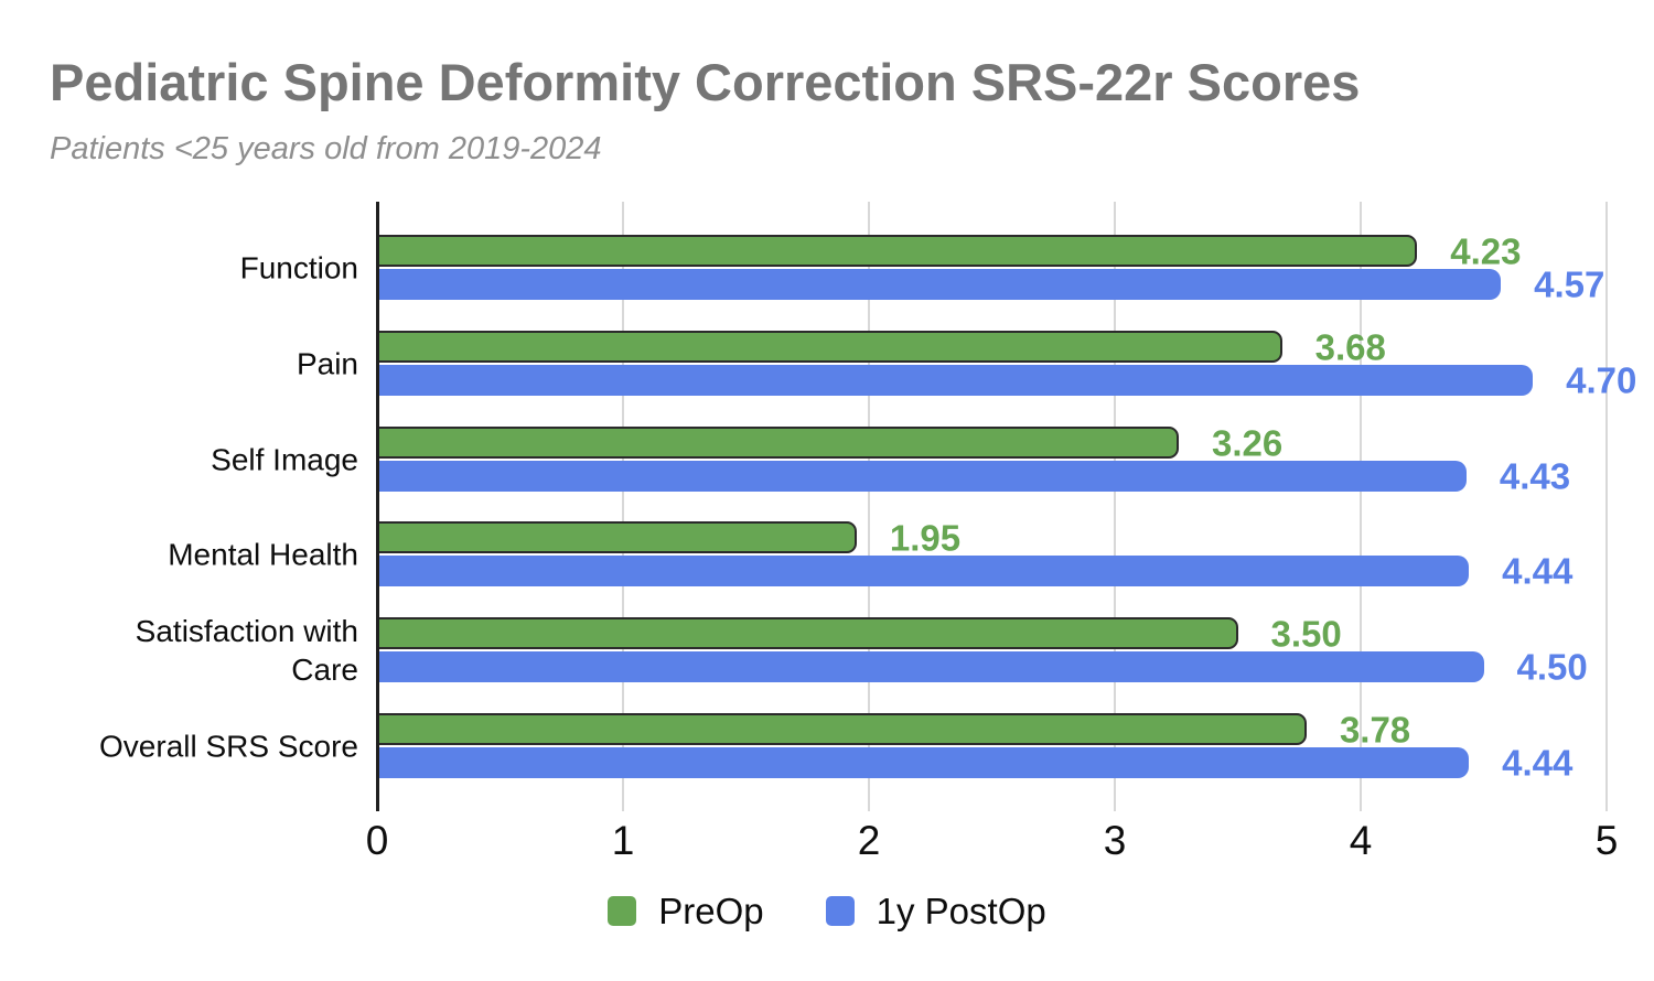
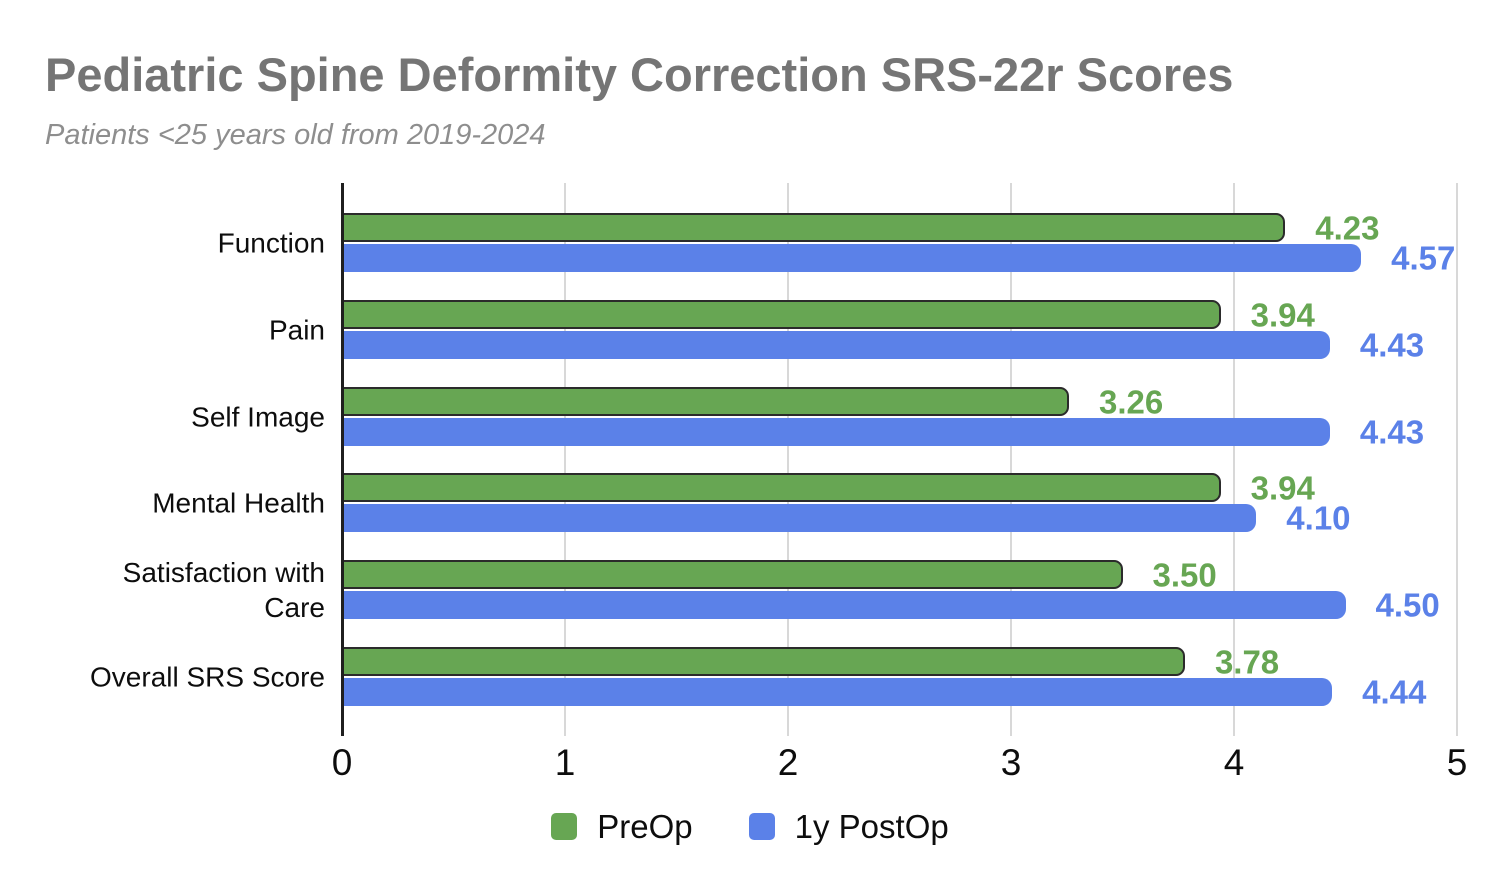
PreOp/Pain: 3.68 -> 3.94
1y PostOp/Pain: 4.70 -> 4.43
PreOp/Mental Health: 1.95 -> 3.94
1y PostOp/Mental Health: 4.44 -> 4.10
